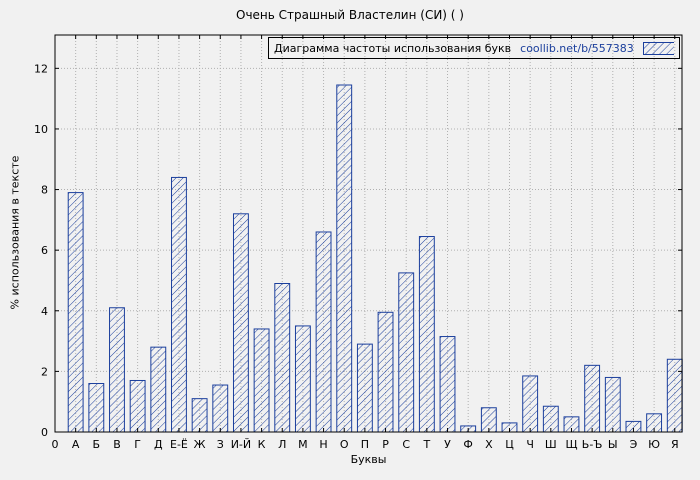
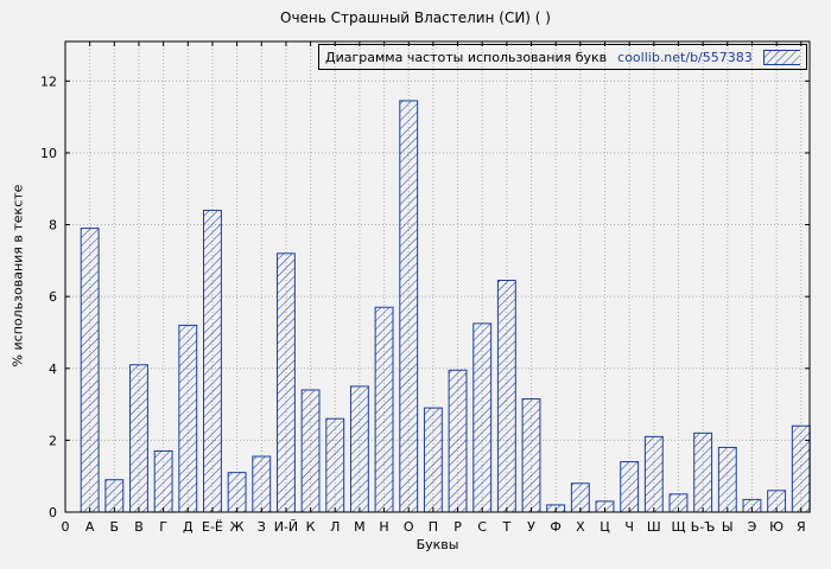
Б: 1.6 -> 0.9
Д: 2.8 -> 5.2
Л: 4.9 -> 2.6
Н: 6.6 -> 5.7
Ч: 1.9 -> 1.4
Ш: 0.8 -> 2.1
